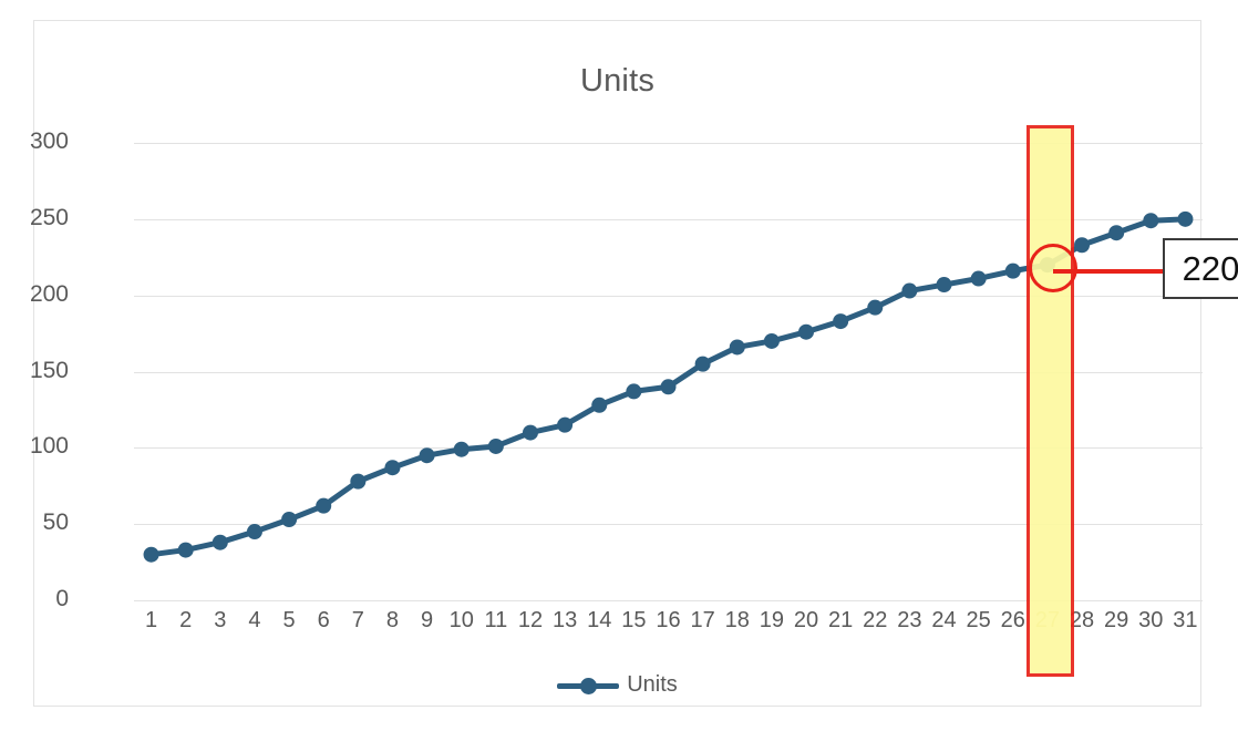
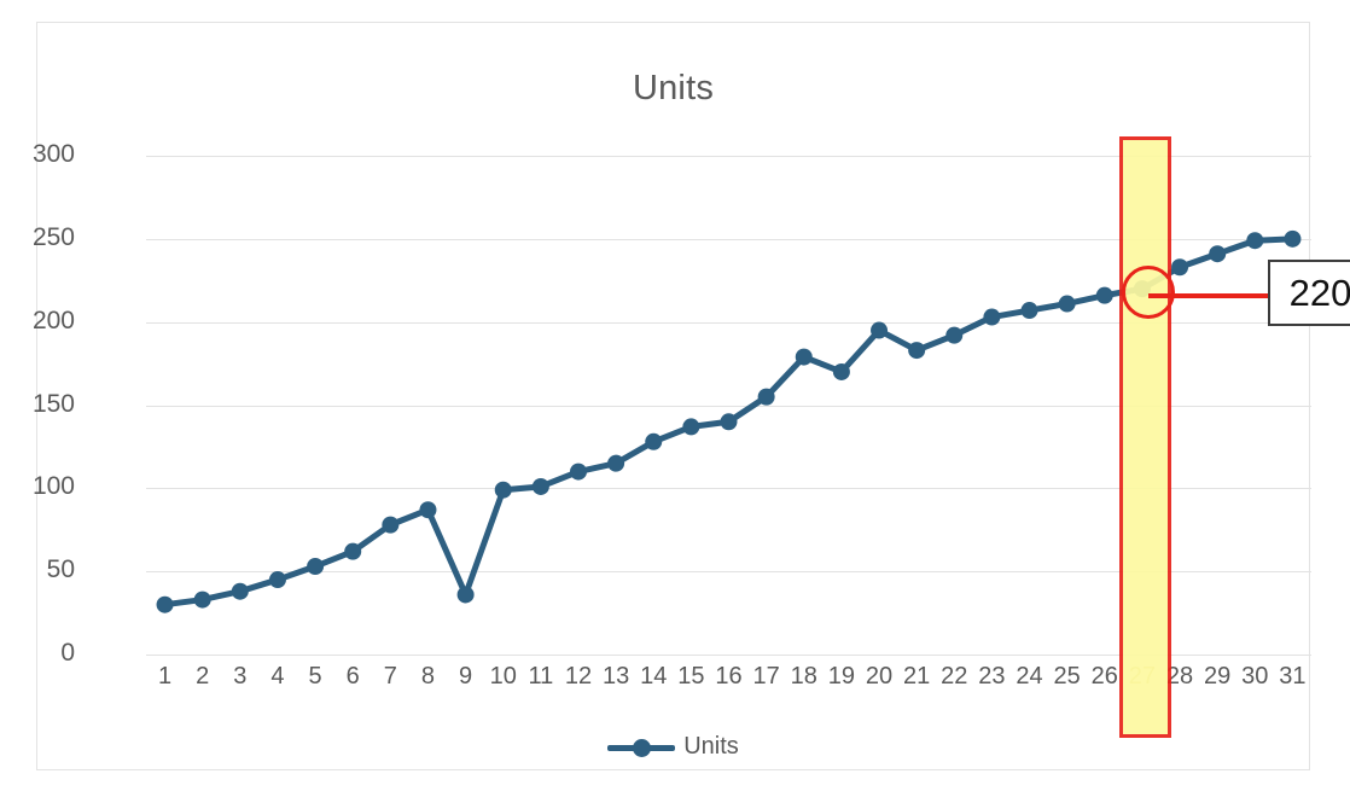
9: 95 -> 36
18: 166 -> 179
20: 176 -> 195
